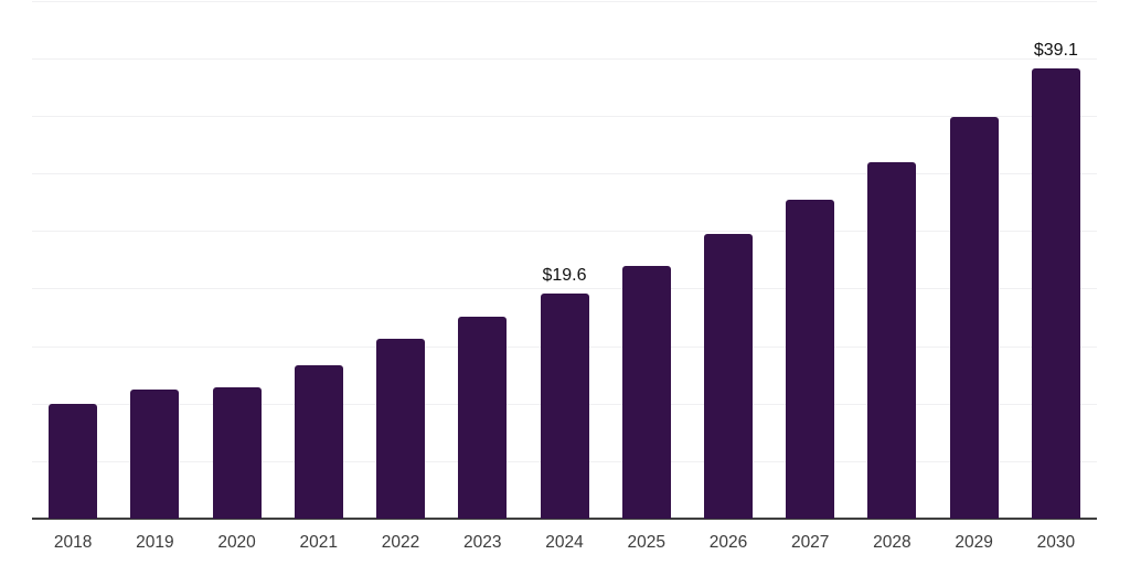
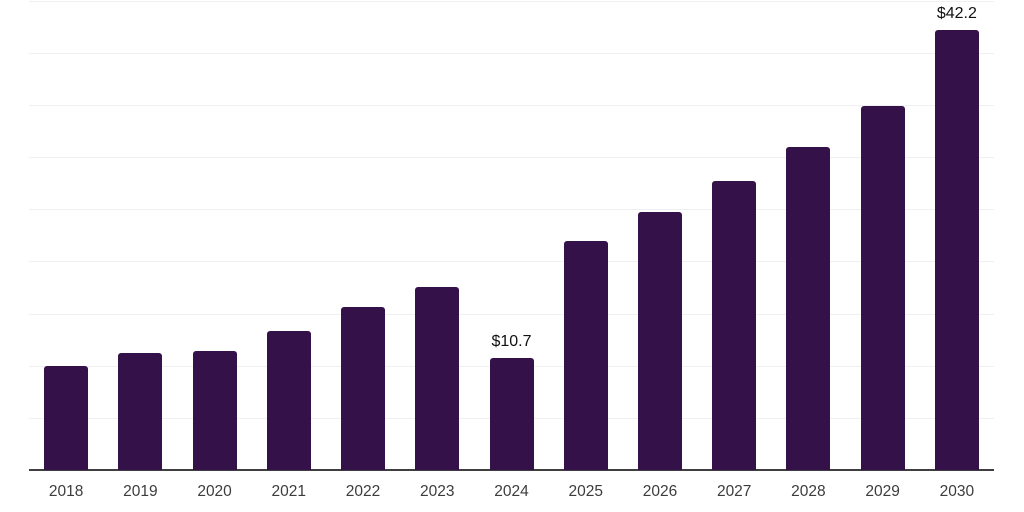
2024: $19.6 -> $10.7
2030: $39.1 -> $42.2
